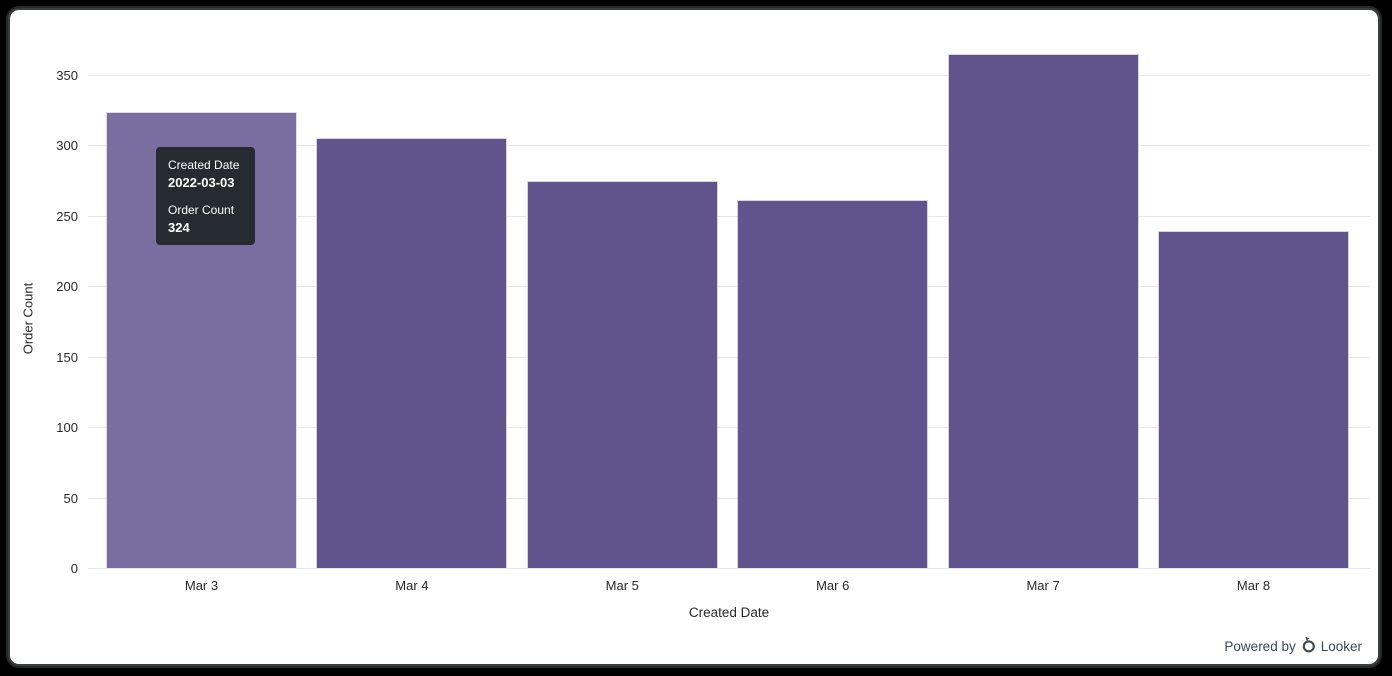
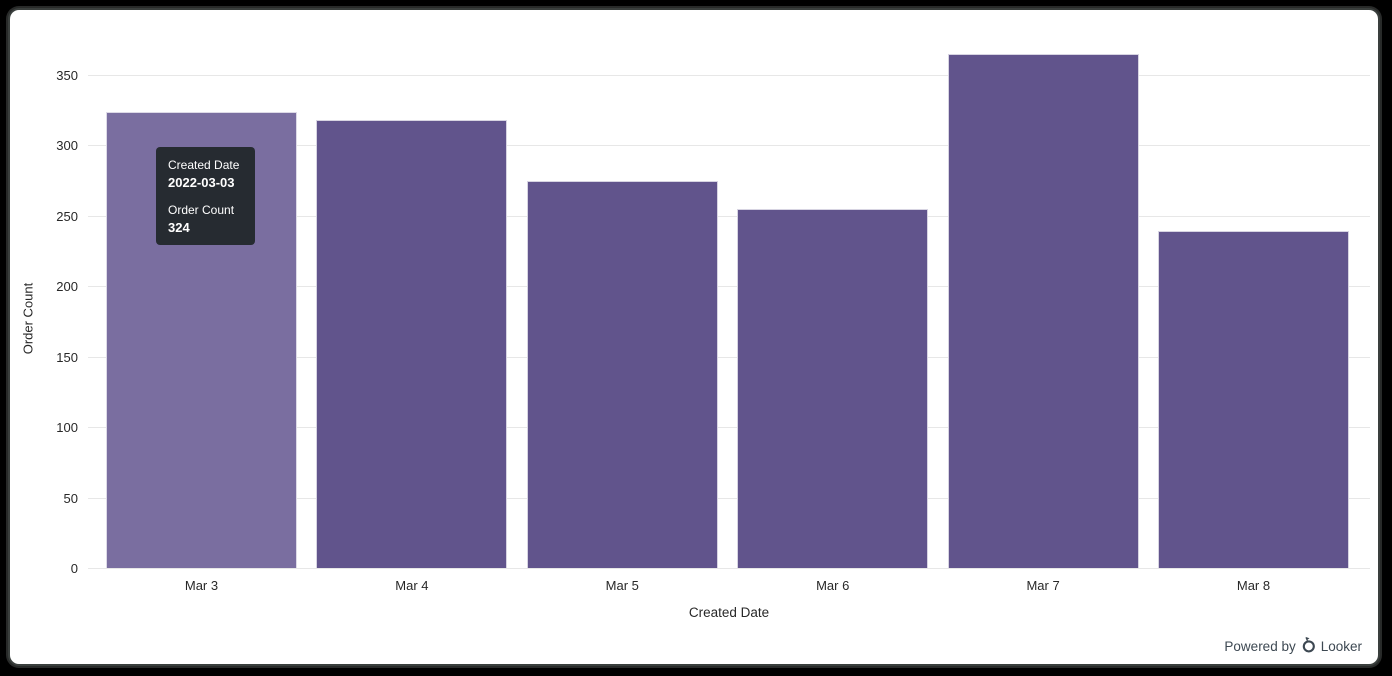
Mar 4: 305 -> 318
Mar 6: 261 -> 255
